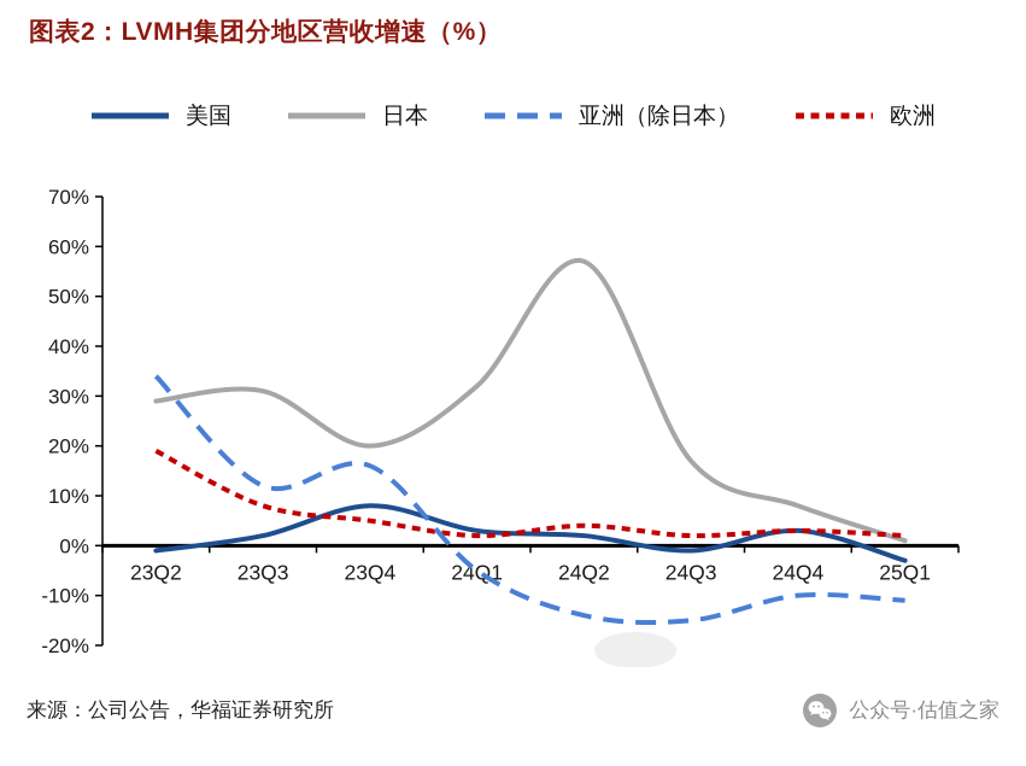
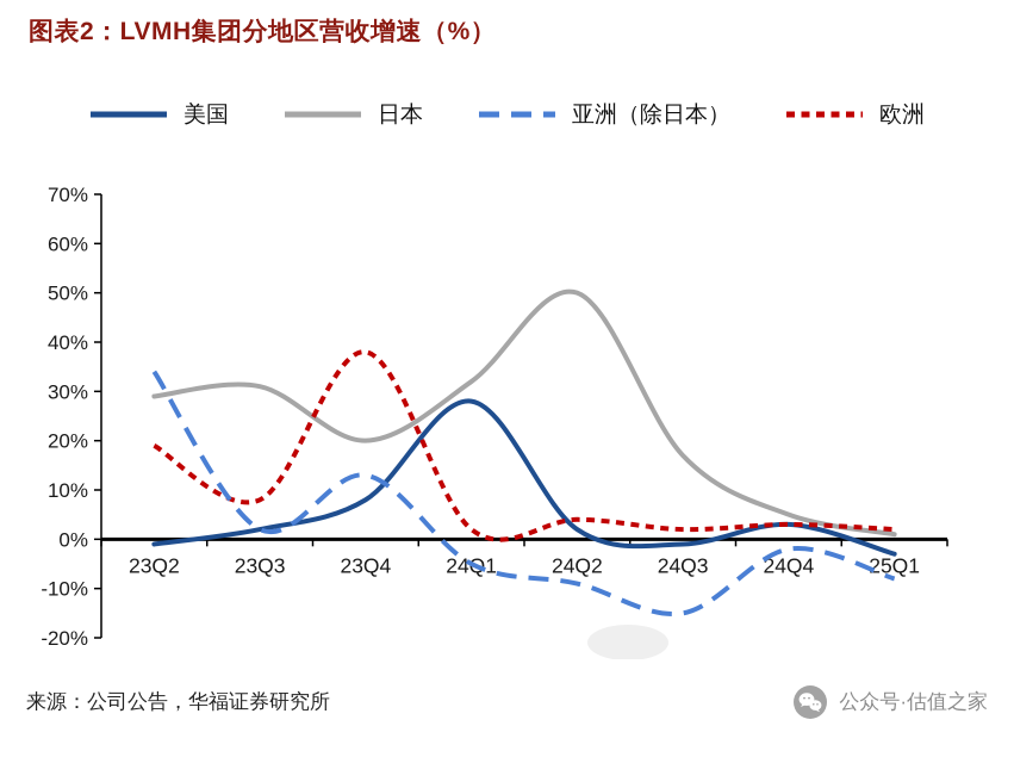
亚洲（除日本）/23Q3: 12% -> 2%
亚洲（除日本）/23Q4: 16% -> 13%
欧洲/23Q4: 5% -> 38%
美国/24Q1: 3% -> 28%
日本/24Q2: 57% -> 50%
亚洲（除日本）/24Q2: -14% -> -9%
日本/24Q4: 8% -> 5%
亚洲（除日本）/24Q4: -10% -> -2%
亚洲（除日本）/25Q1: -11% -> -8%
